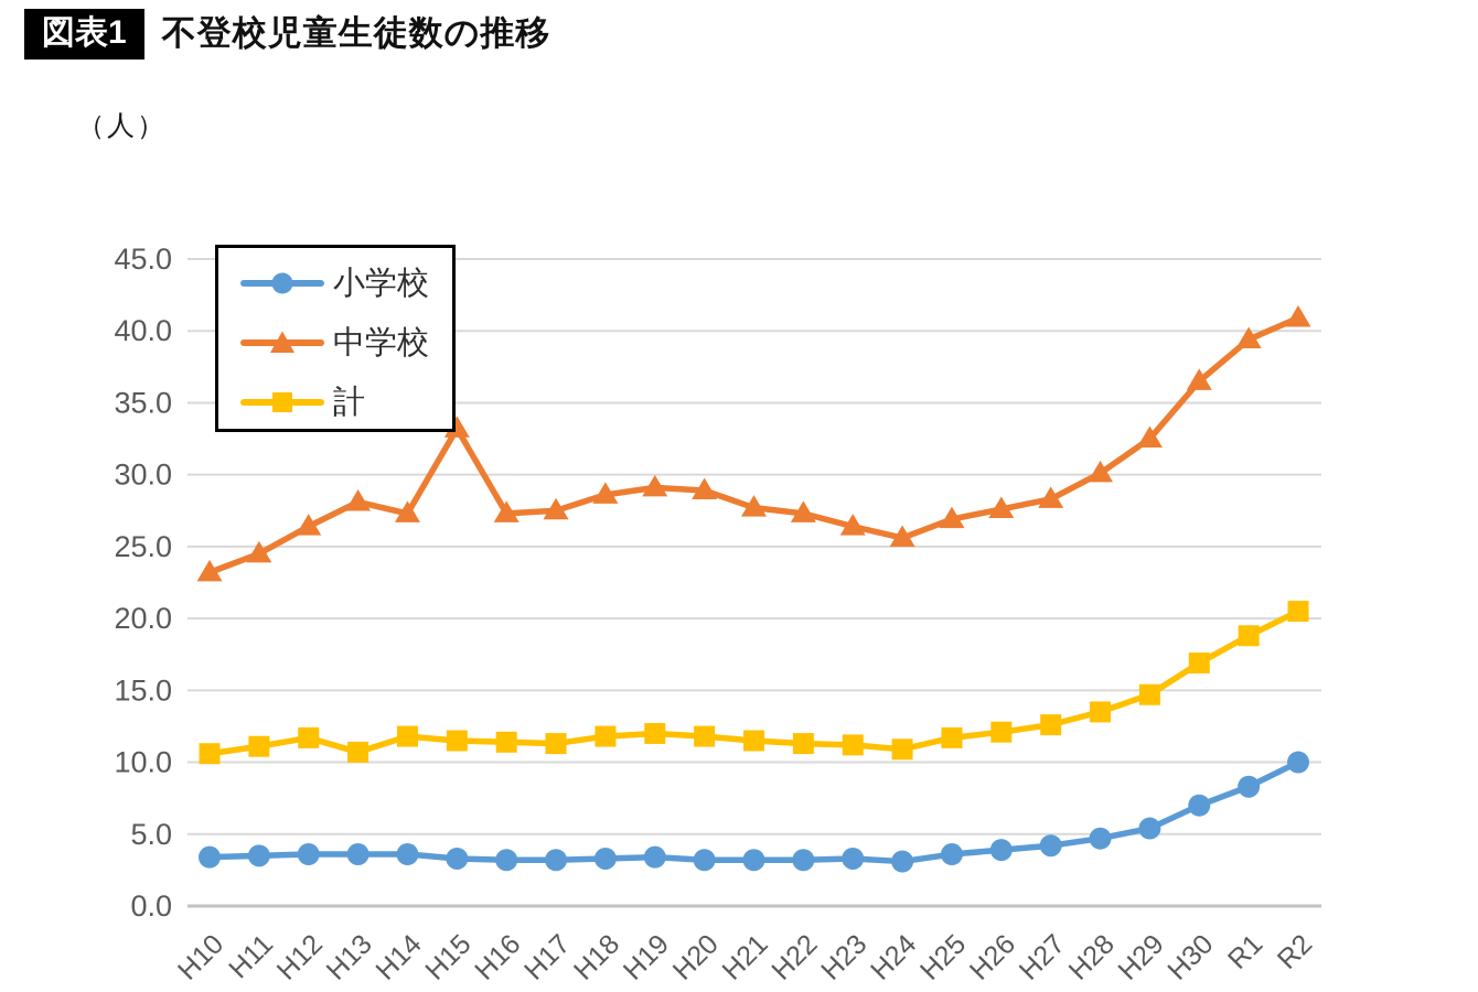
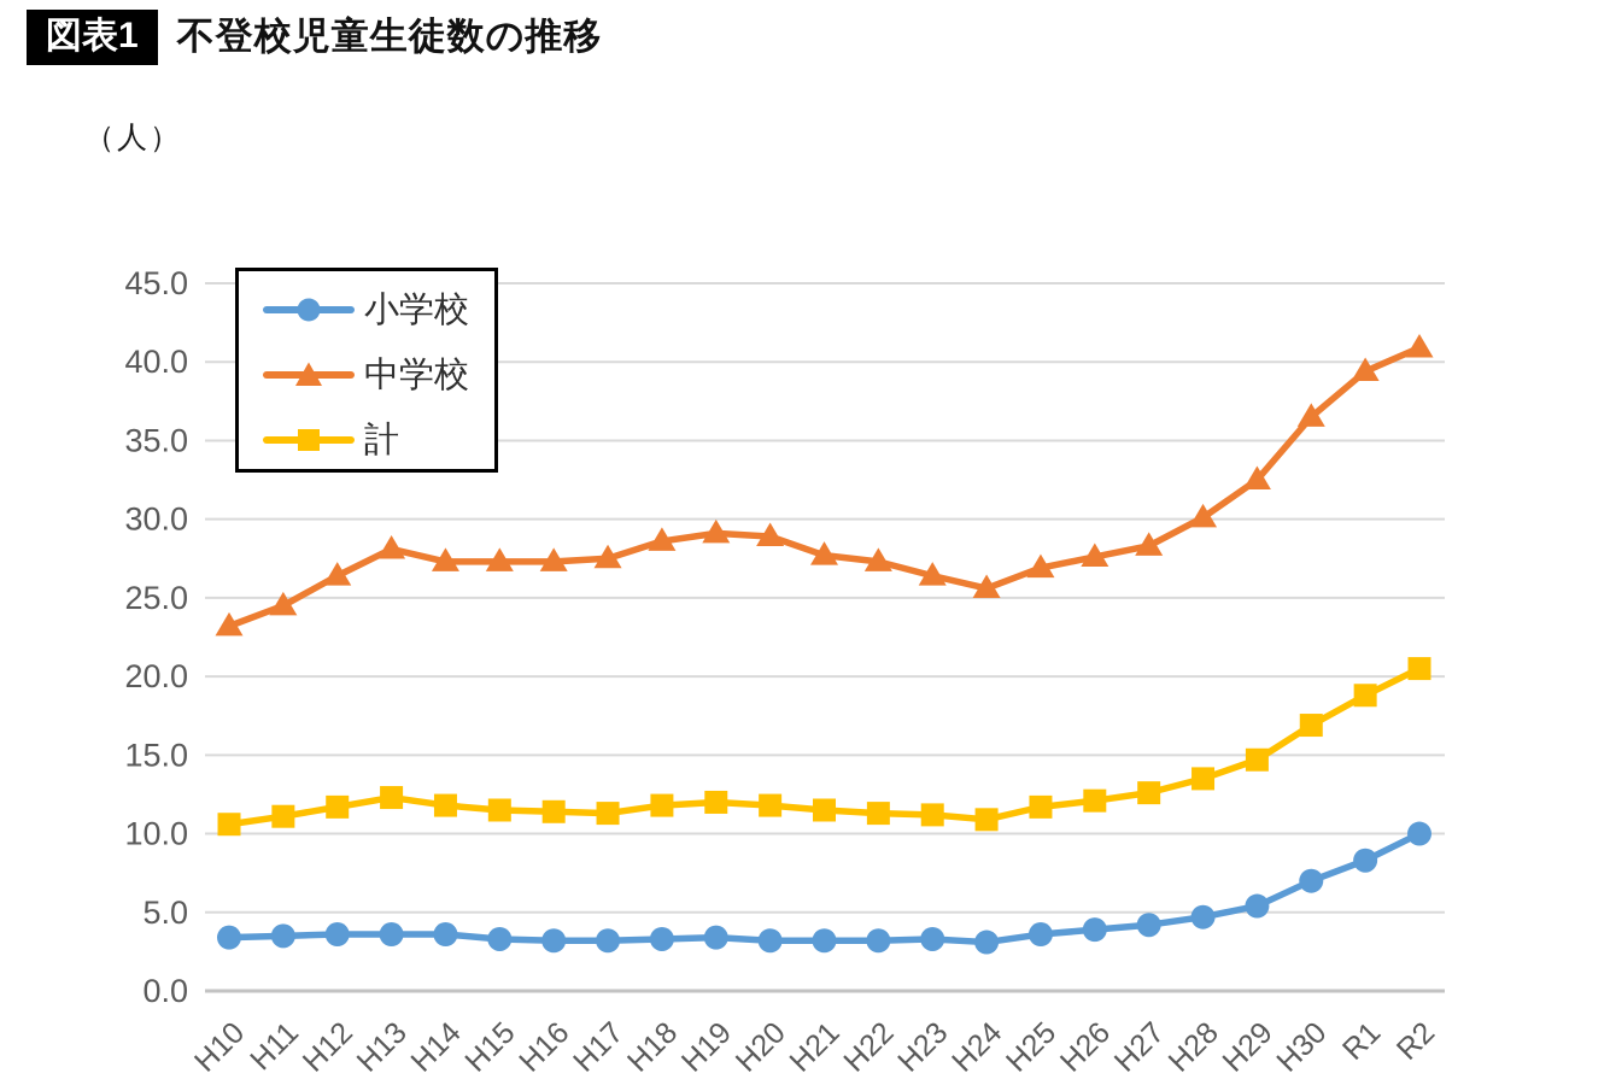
計/H13: 10.7 -> 12.3
中学校/H15: 33.2 -> 27.3
